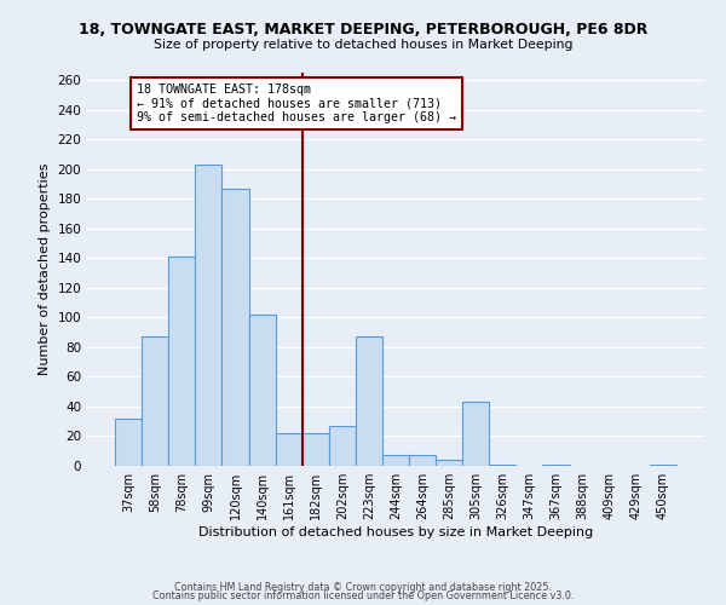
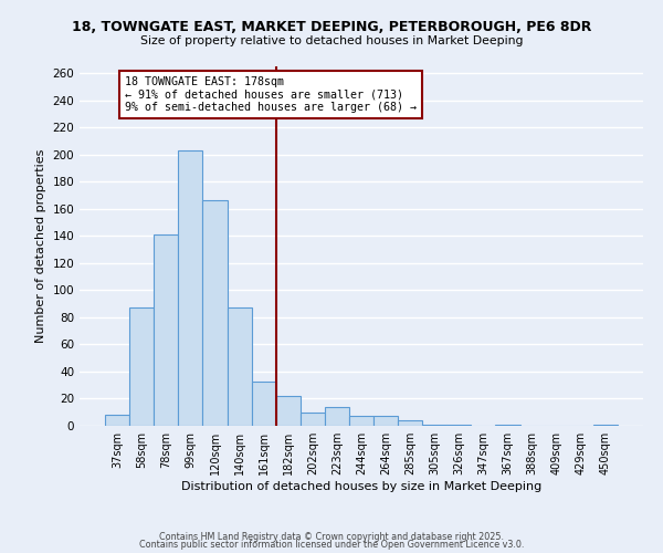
37sqm: 32 -> 8
120sqm: 187 -> 166
140sqm: 102 -> 87
161sqm: 22 -> 33
202sqm: 27 -> 10
223sqm: 87 -> 14
305sqm: 43 -> 1
